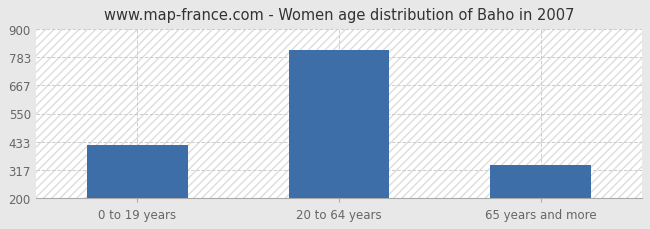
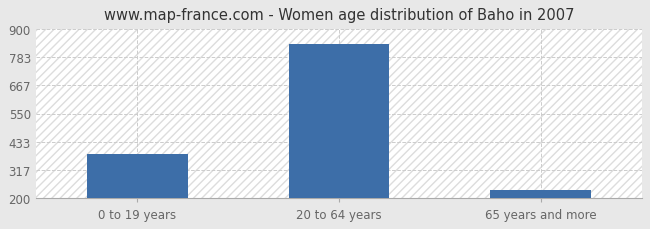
0 to 19 years: 420 -> 383
20 to 64 years: 815 -> 840
65 years and more: 335 -> 232
